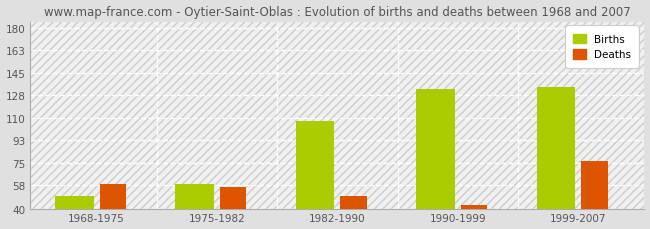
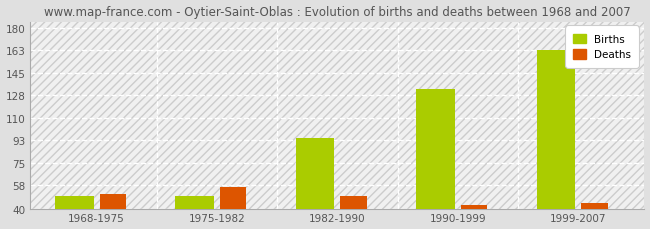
Deaths/1968-1975: 59 -> 51
Births/1975-1982: 59 -> 50
Births/1982-1990: 108 -> 95
Births/1999-2007: 134 -> 163
Deaths/1999-2007: 77 -> 44
